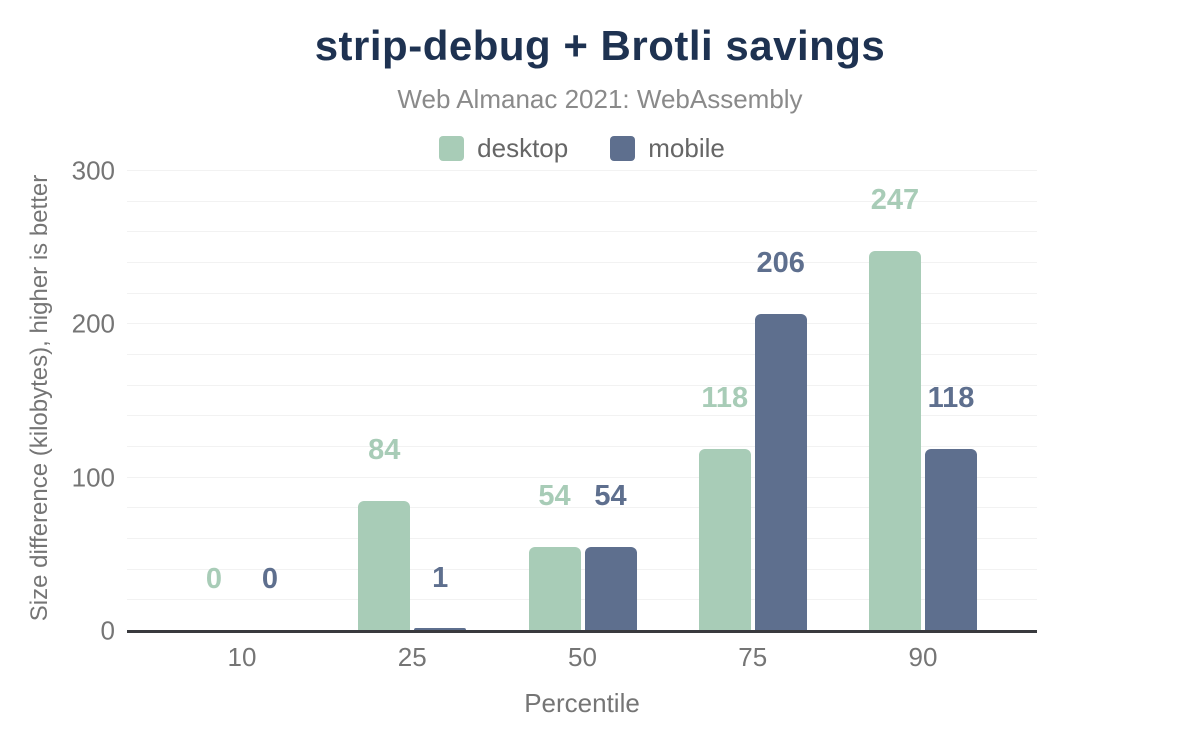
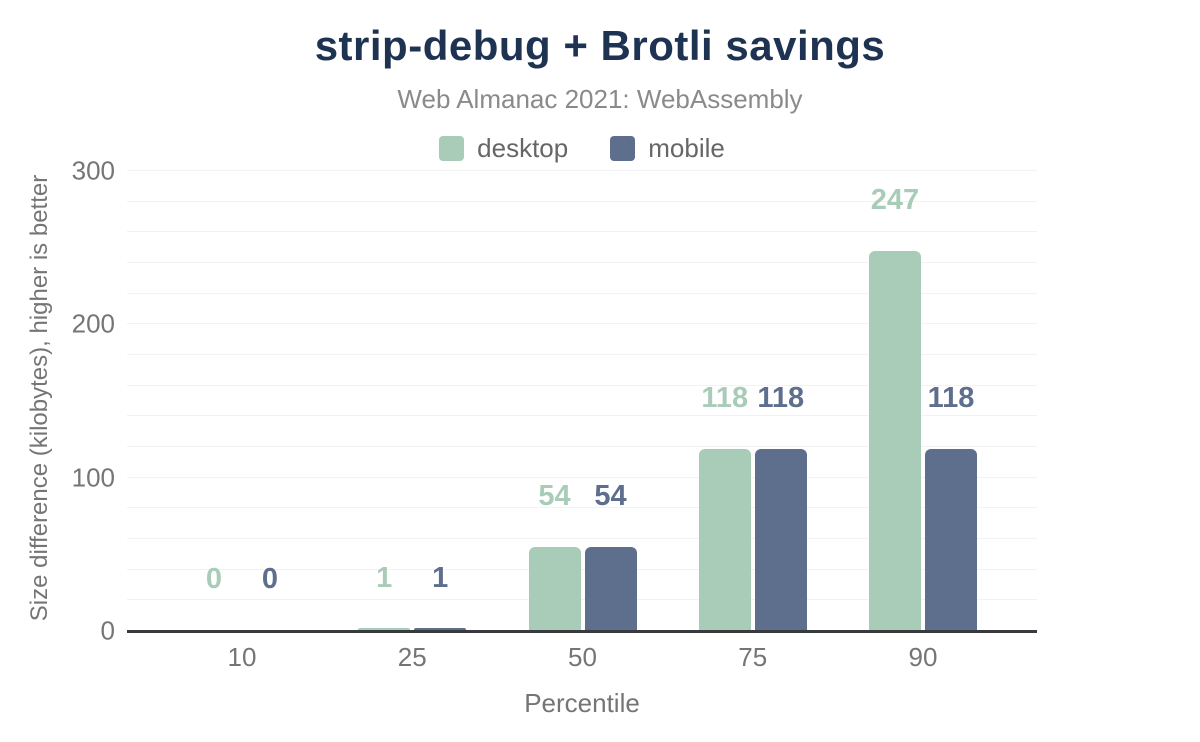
desktop/25: 84 -> 1
mobile/75: 206 -> 118
